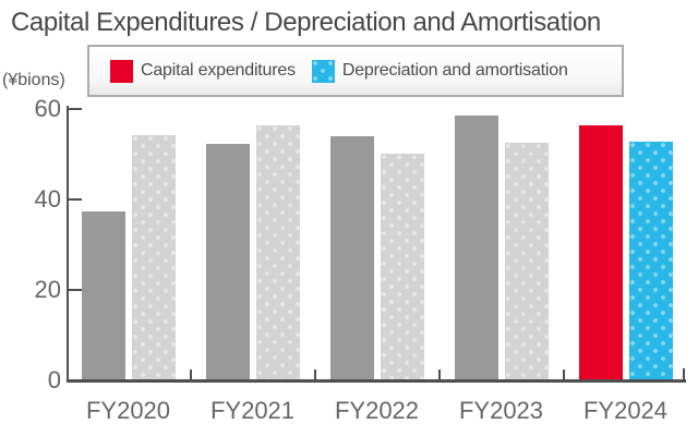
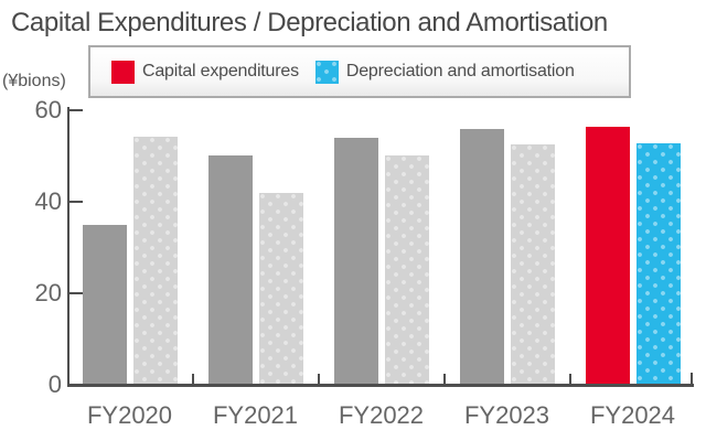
Capital expenditures/FY2020: 37 -> 35
Capital expenditures/FY2021: 52 -> 50
Depreciation and amortisation/FY2021: 56 -> 42
Capital expenditures/FY2023: 58 -> 56
